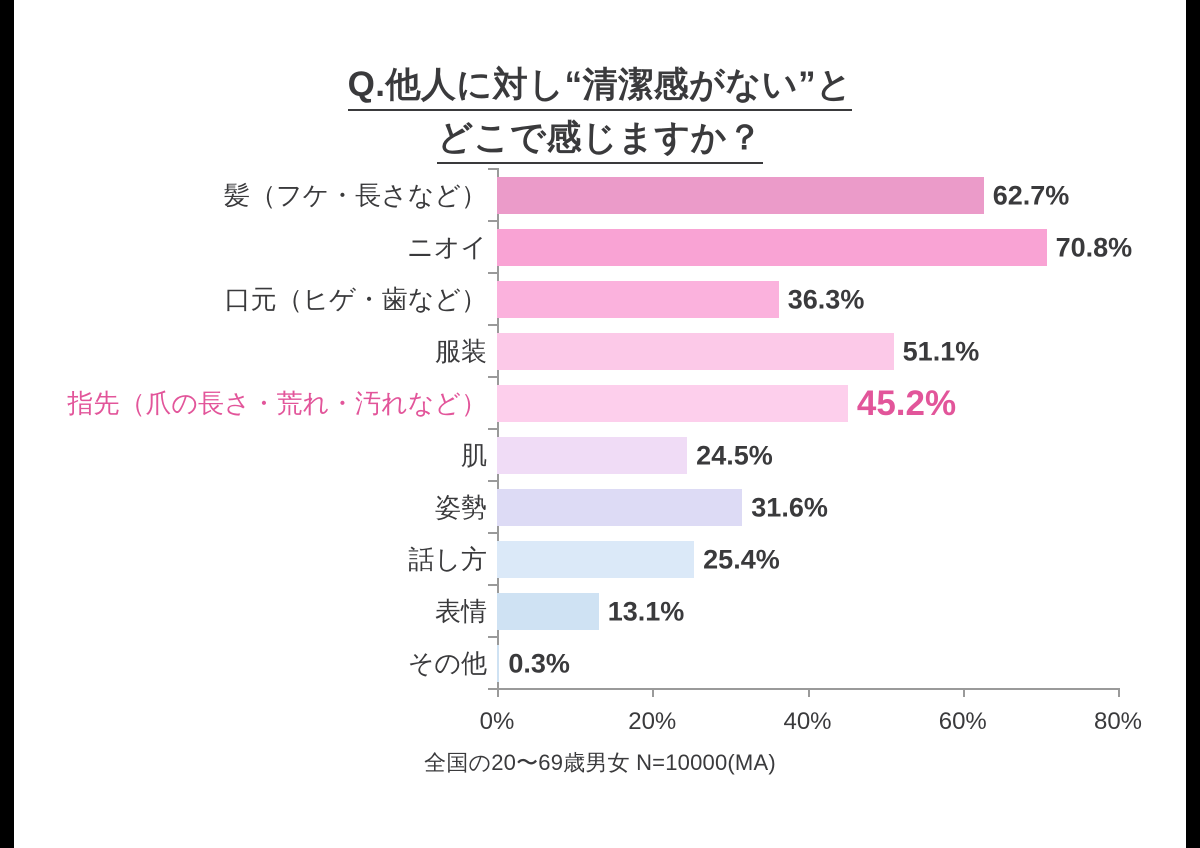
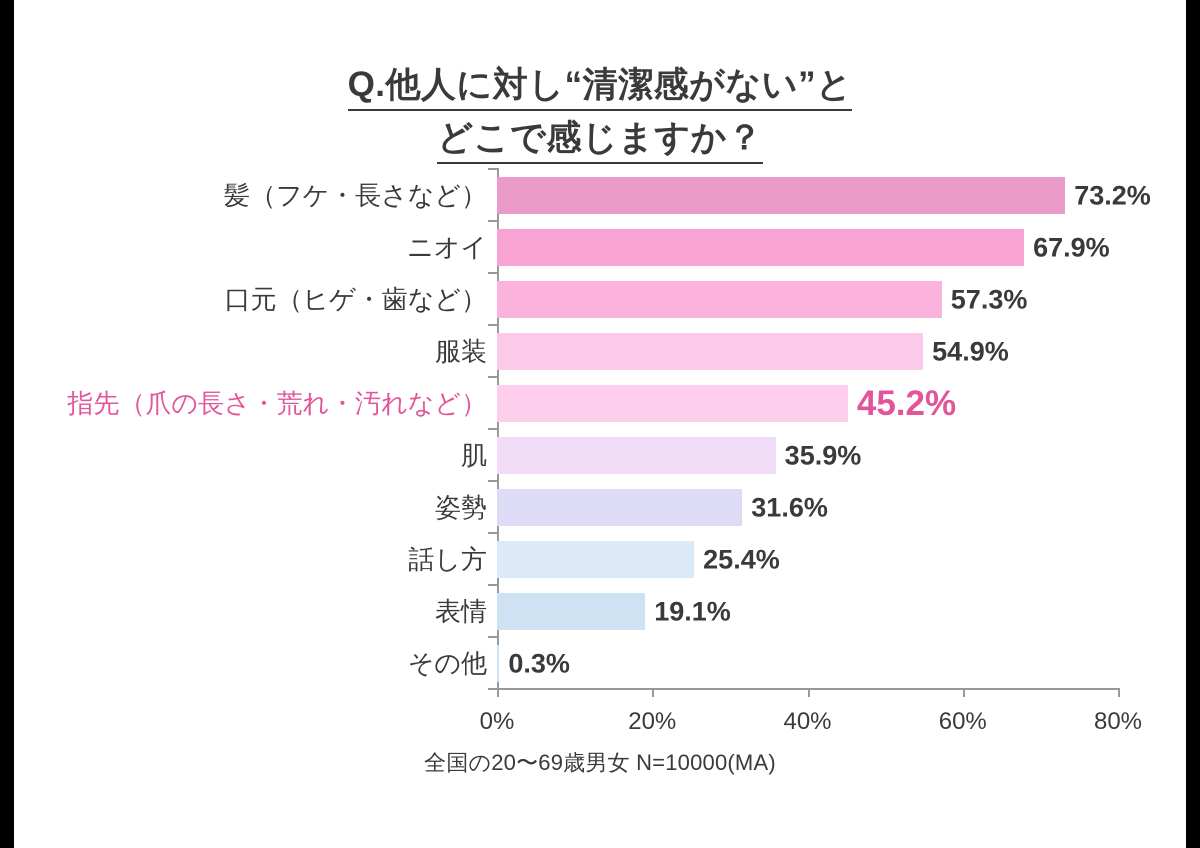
髪（フケ・長さなど）: 62.7% -> 73.2%
ニオイ: 70.8% -> 67.9%
口元（ヒゲ・歯など）: 36.3% -> 57.3%
服装: 51.1% -> 54.9%
肌: 24.5% -> 35.9%
表情: 13.1% -> 19.1%
